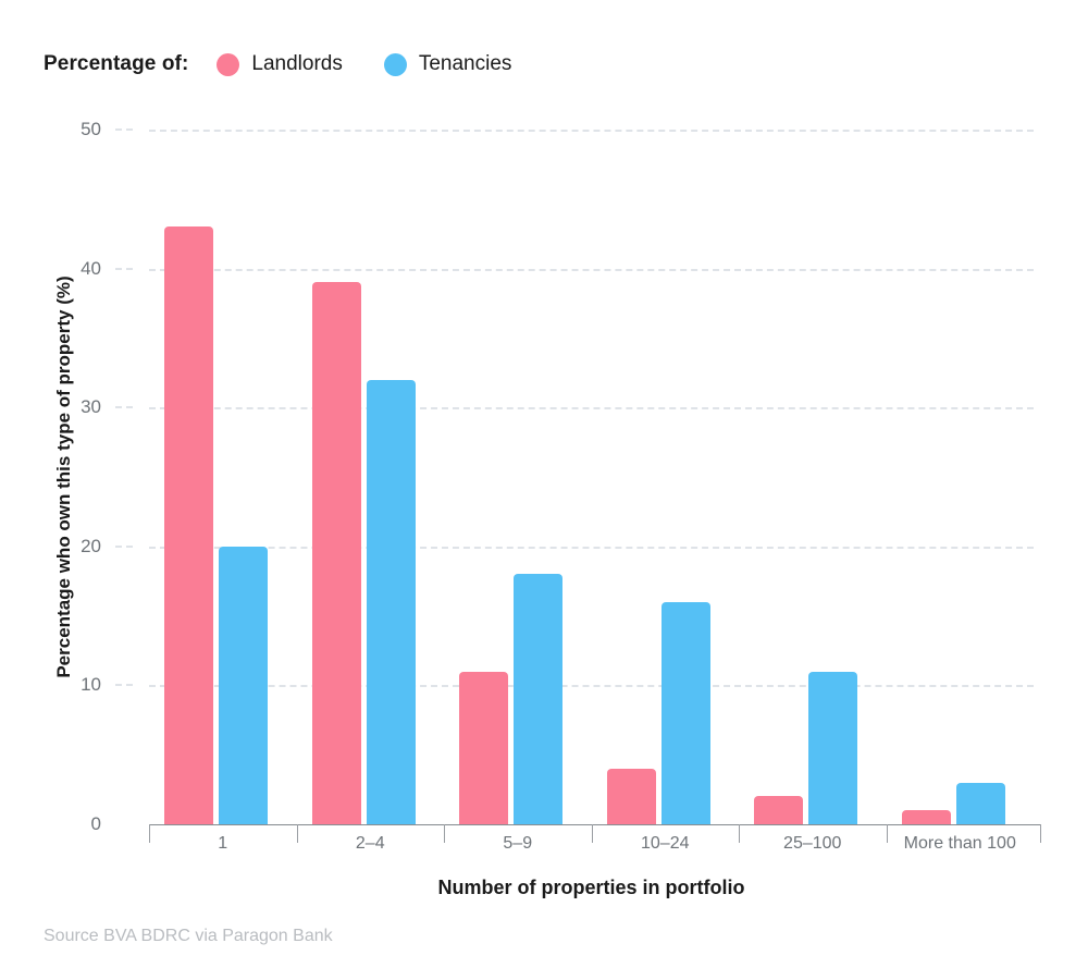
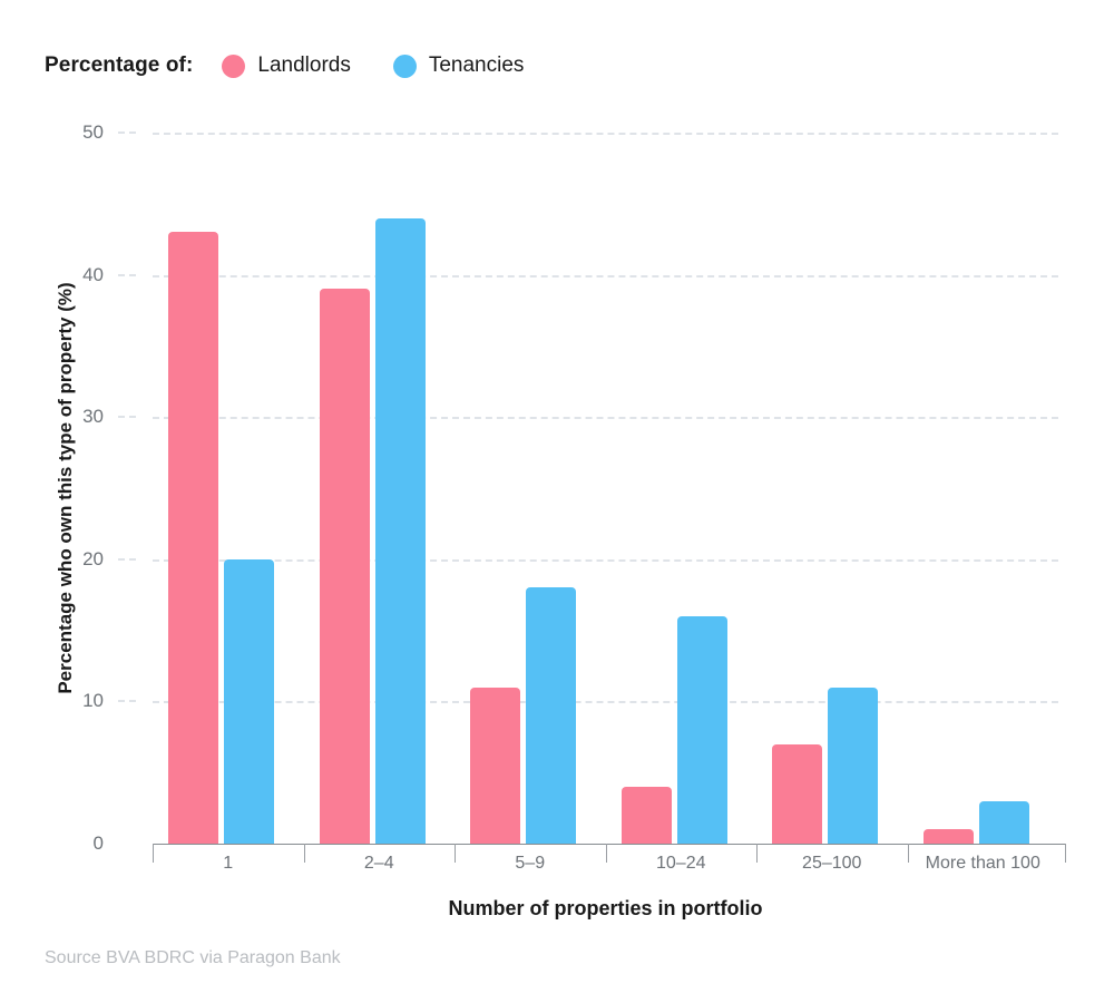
Tenancies/2–4: 32 -> 44
Landlords/25–100: 2 -> 7
